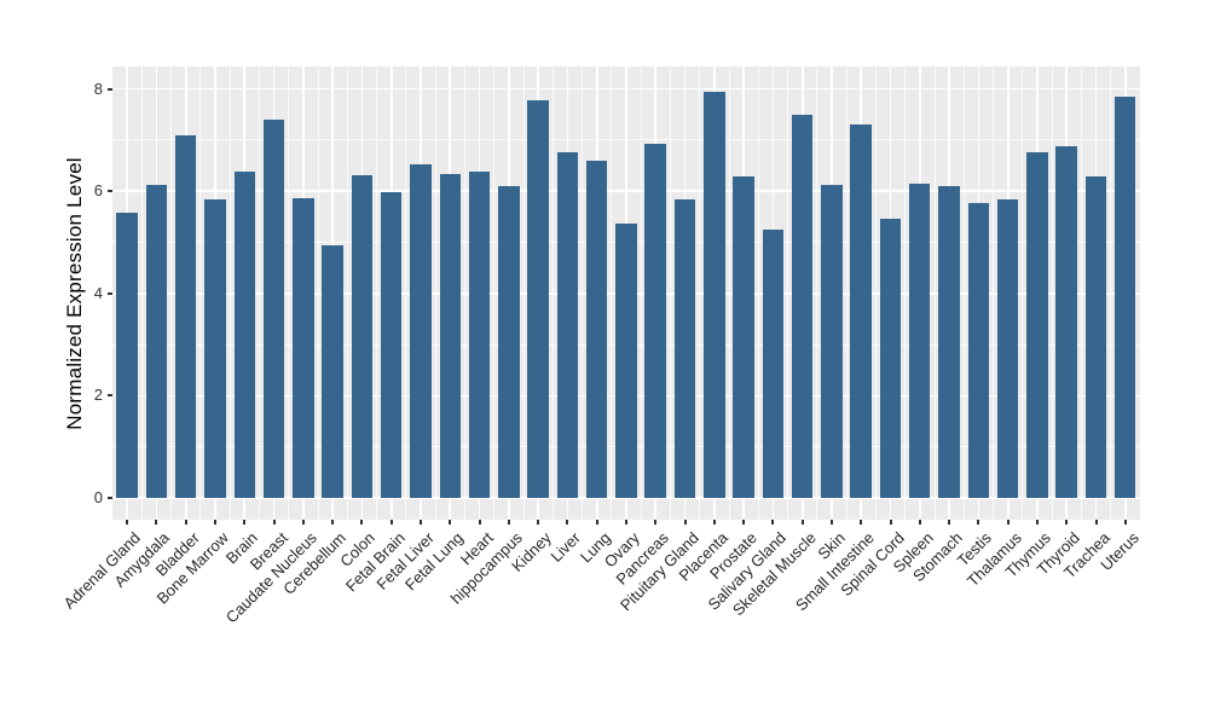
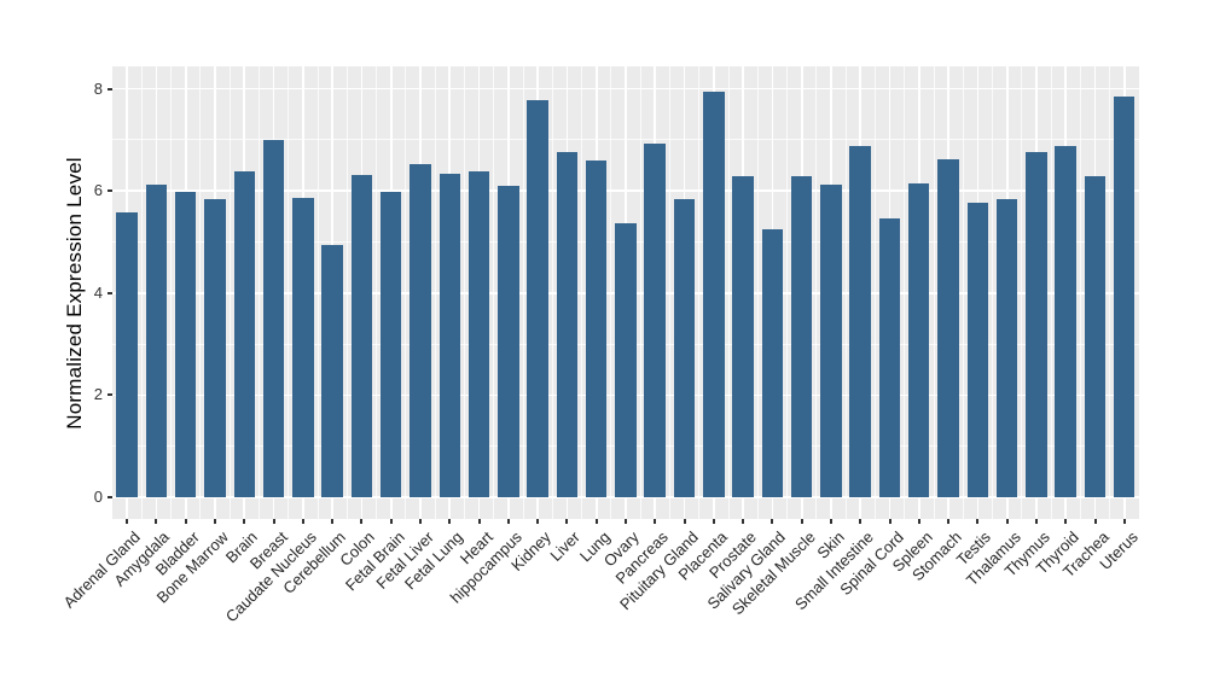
Bladder: 7.1 -> 6.0
Breast: 7.4 -> 7.0
Skeletal Muscle: 7.5 -> 6.3
Small Intestine: 7.3 -> 6.9
Stomach: 6.1 -> 6.6
